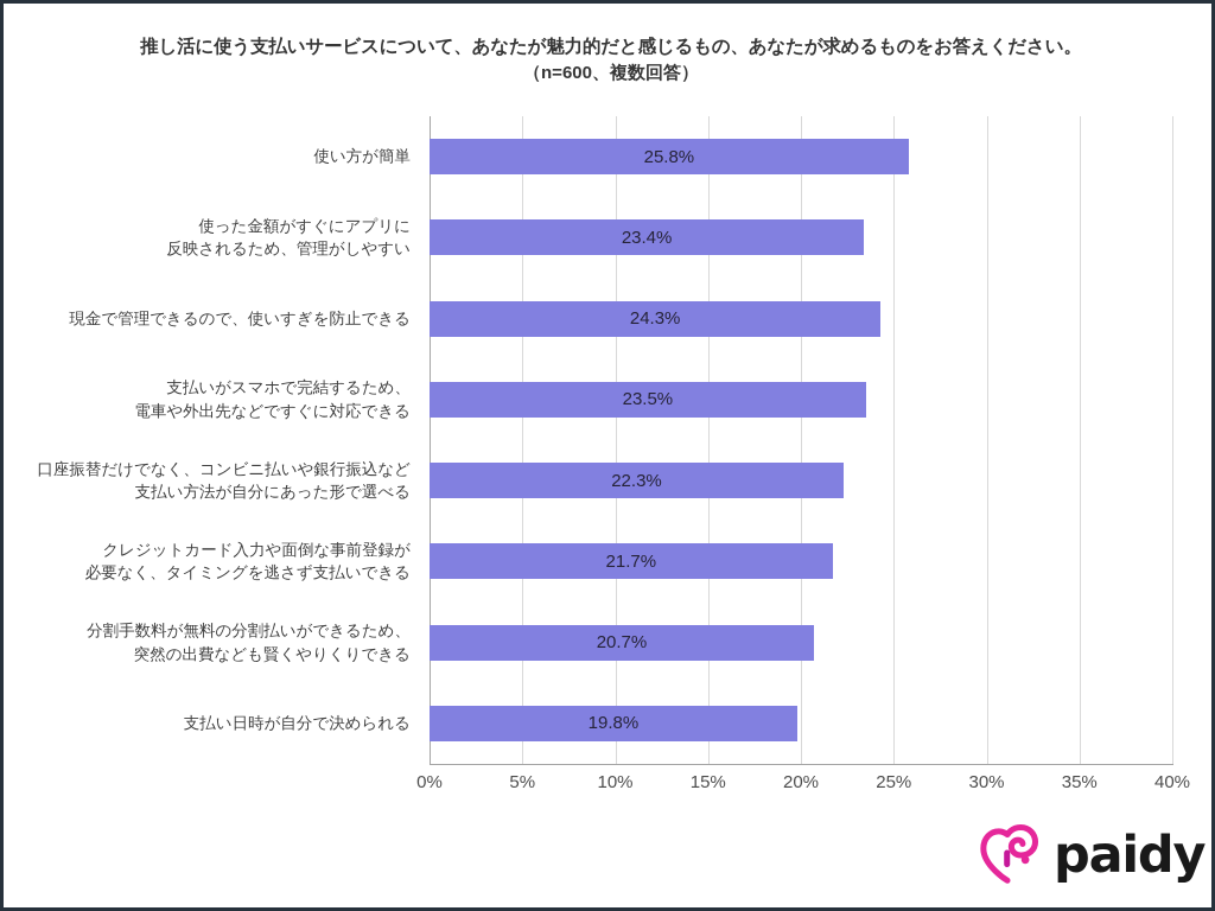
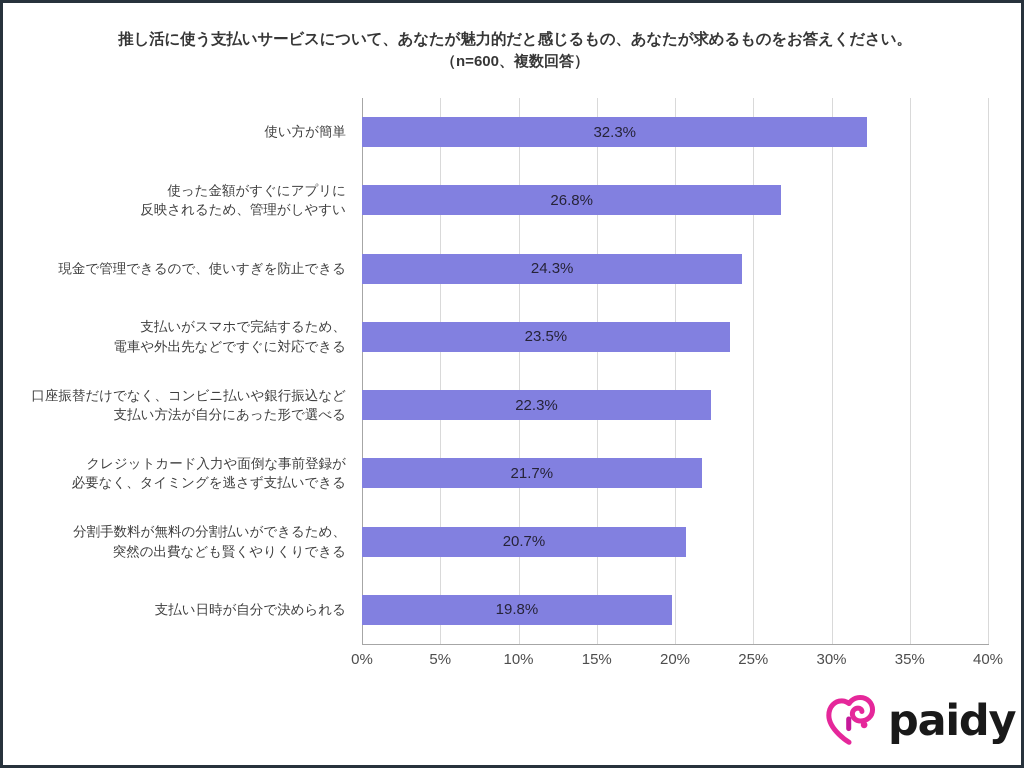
使い方が簡単: 25.8% -> 32.3%
使った金額がすぐにアプリに反映されるため、管理がしやすい: 23.4% -> 26.8%
